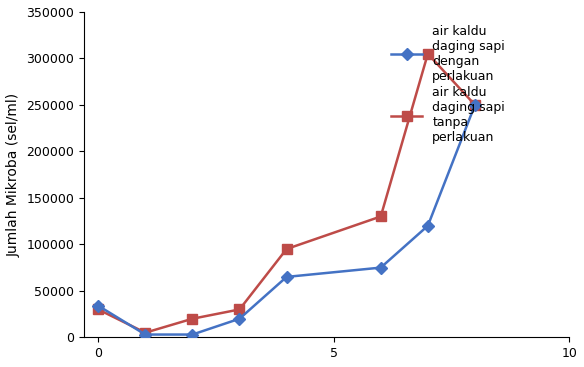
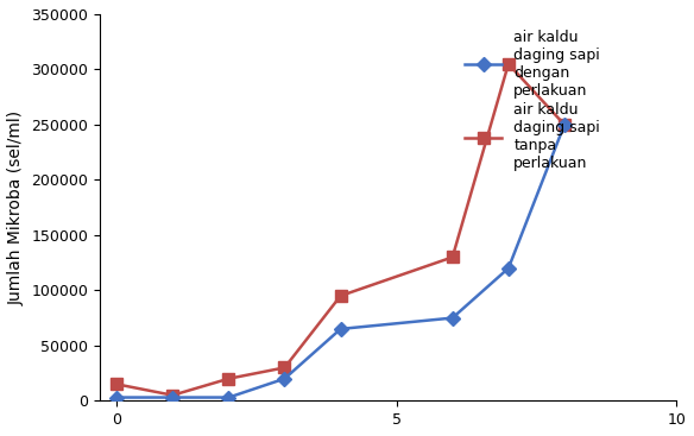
air kaldu daging sapi dengan perlakuan/0: 34000 -> 3000
air kaldu daging sapi tanpa perlakuan/0: 30000 -> 15000
